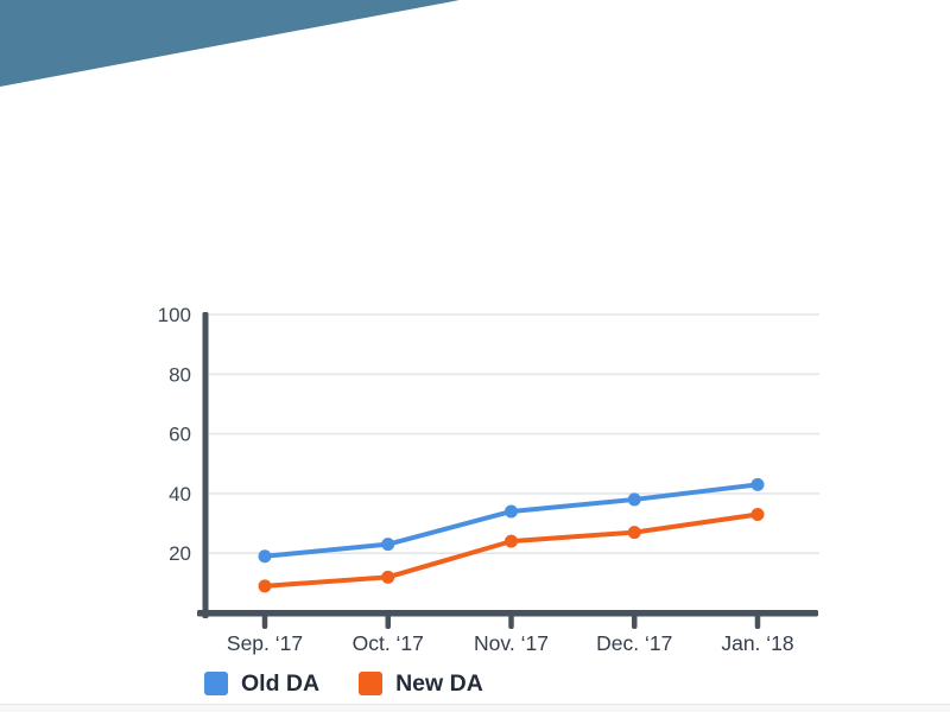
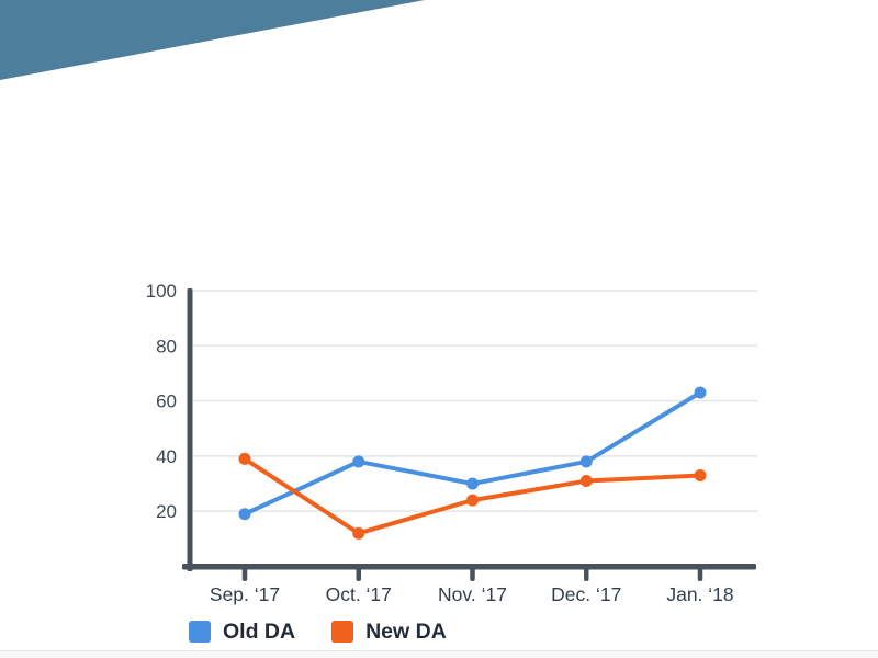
New DA/Sep. ‘17: 9 -> 39
Old DA/Oct. ‘17: 23 -> 38
Old DA/Nov. ‘17: 34 -> 30
New DA/Dec. ‘17: 27 -> 31
Old DA/Jan. ‘18: 43 -> 63
